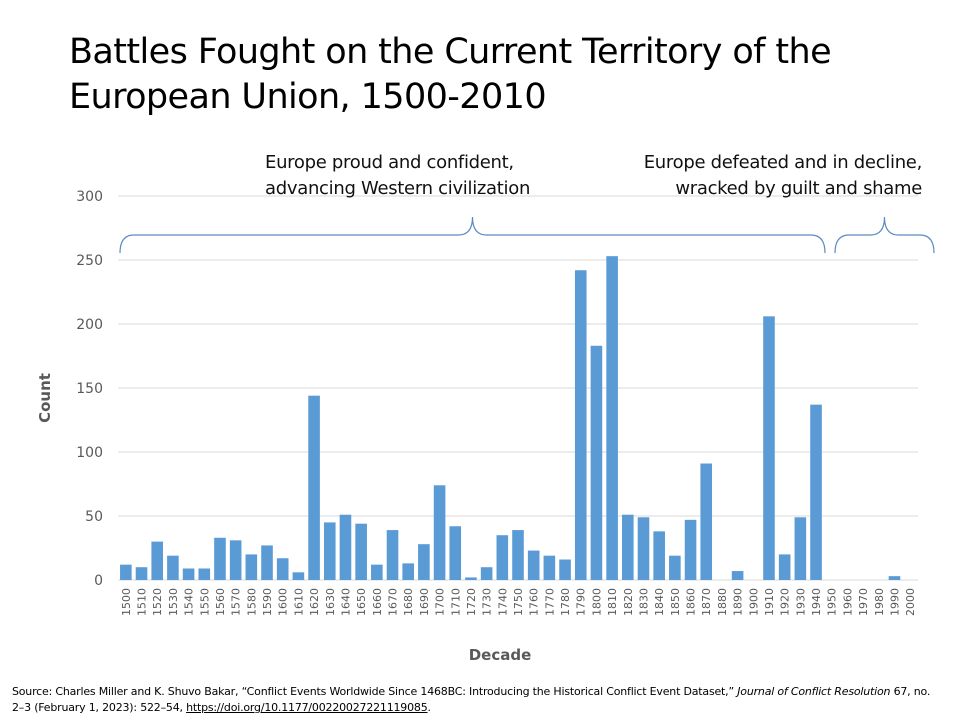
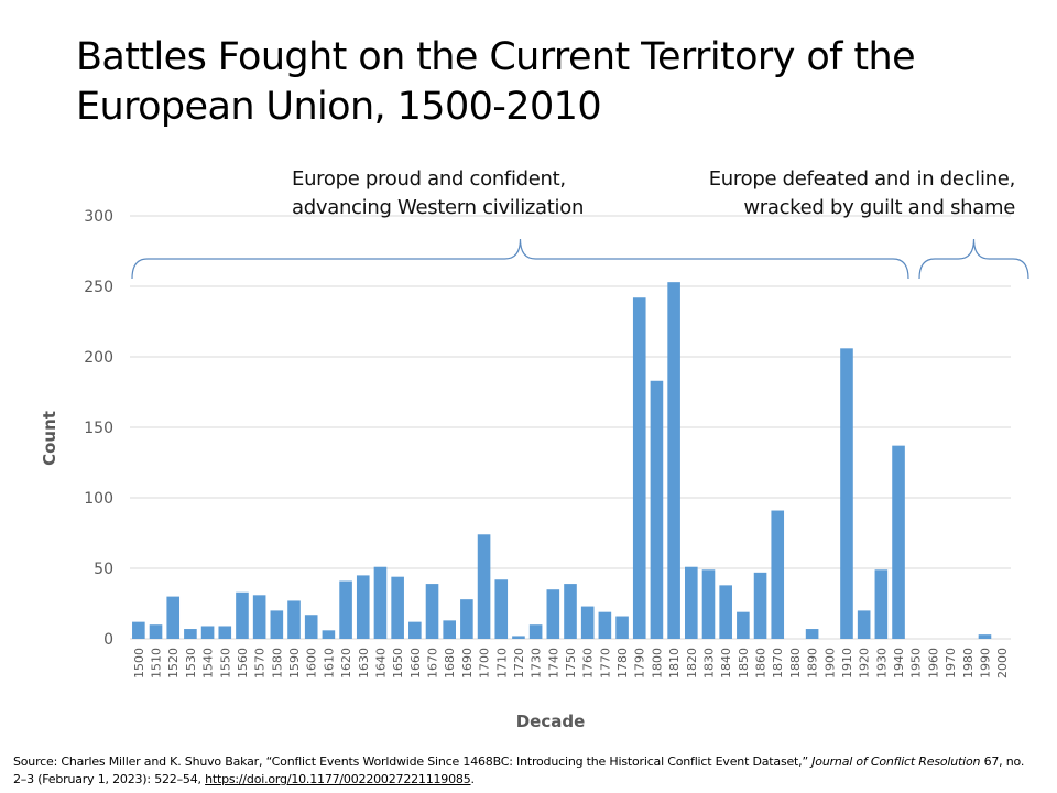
1530: 19 -> 7
1620: 144 -> 41
